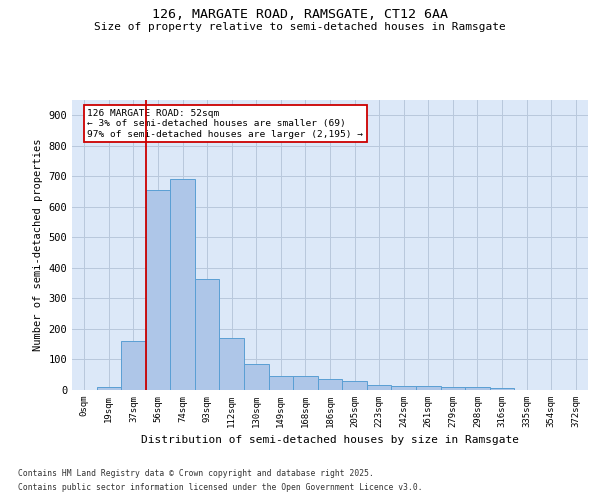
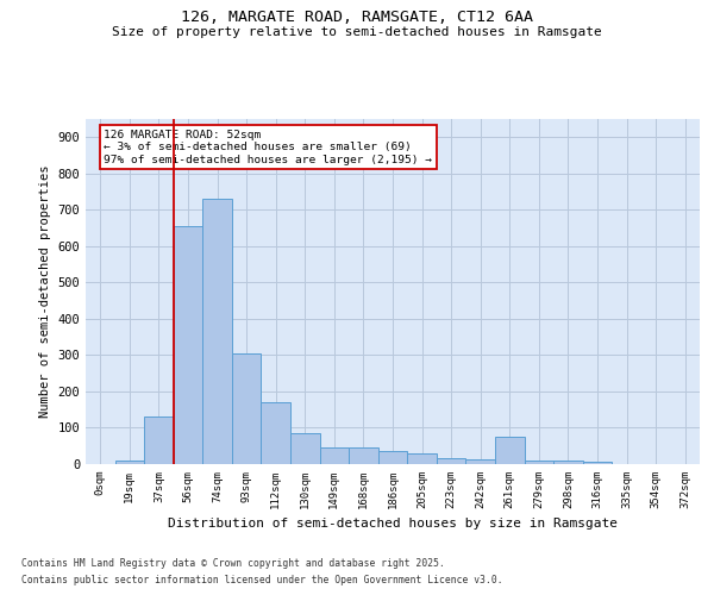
37sqm: 160 -> 130
74sqm: 690 -> 730
93sqm: 365 -> 305
261sqm: 13 -> 75
